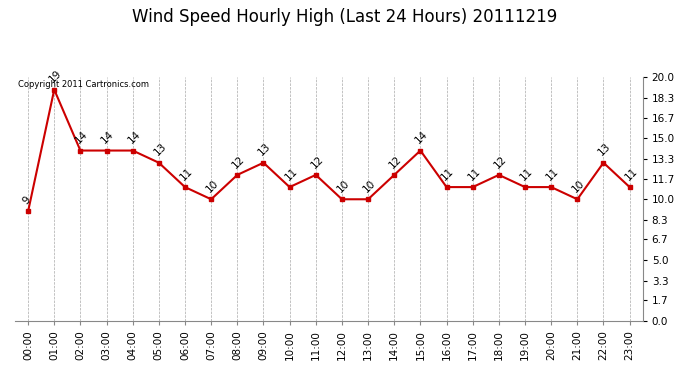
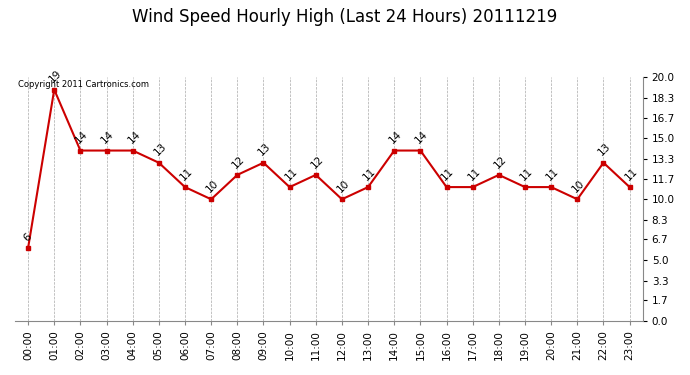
00:00: 9 -> 6
13:00: 10 -> 11
14:00: 12 -> 14
